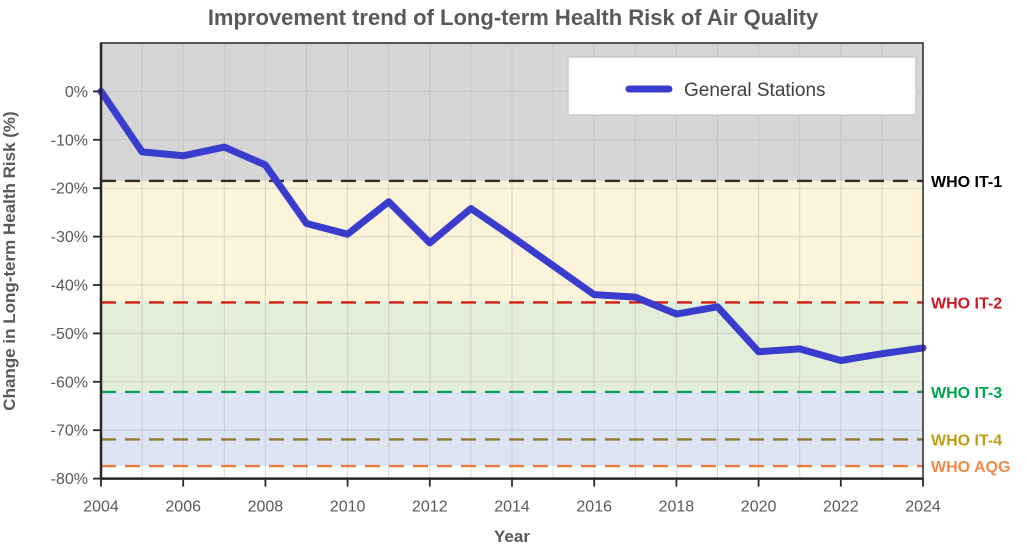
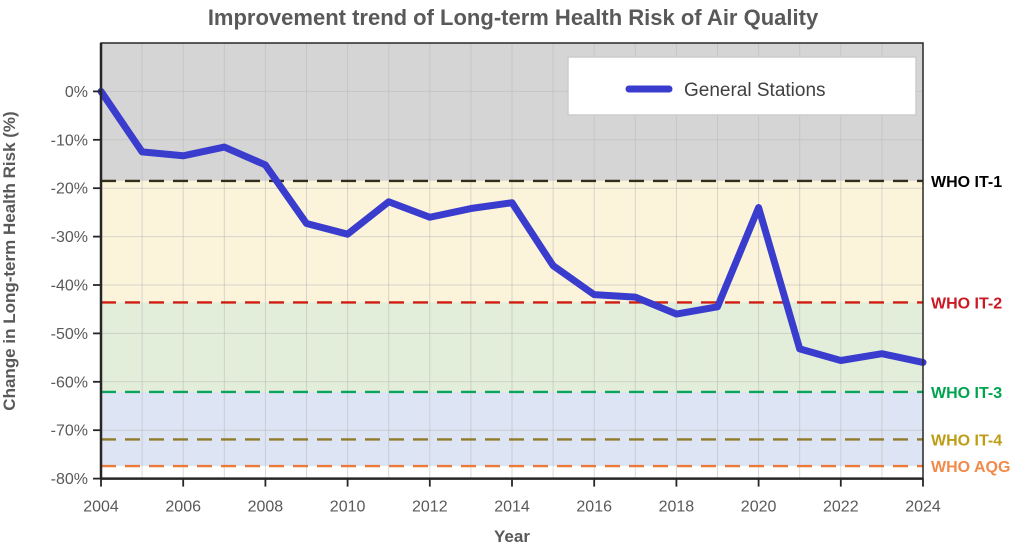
2012: -31% -> -26%
2014: -30% -> -23%
2020: -54% -> -24%
2024: -53% -> -56%
